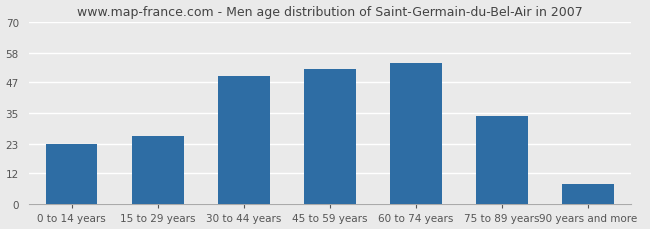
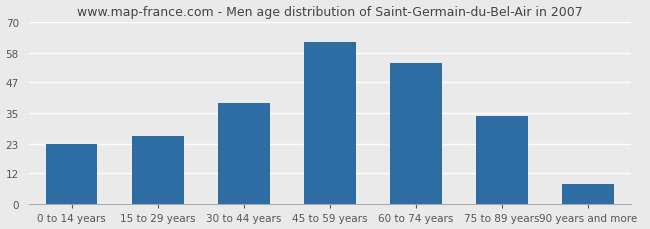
30 to 44 years: 49 -> 39
45 to 59 years: 52 -> 62
